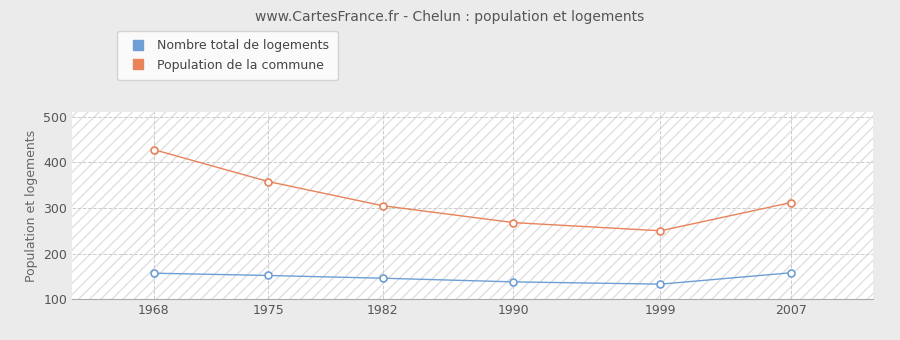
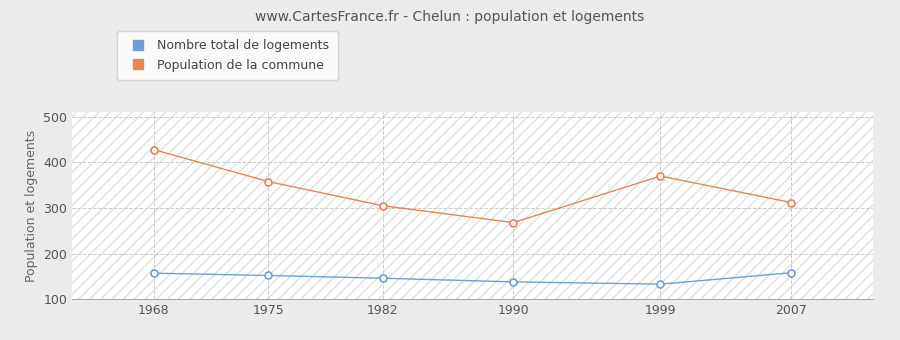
Population de la commune/1999: 250 -> 370
